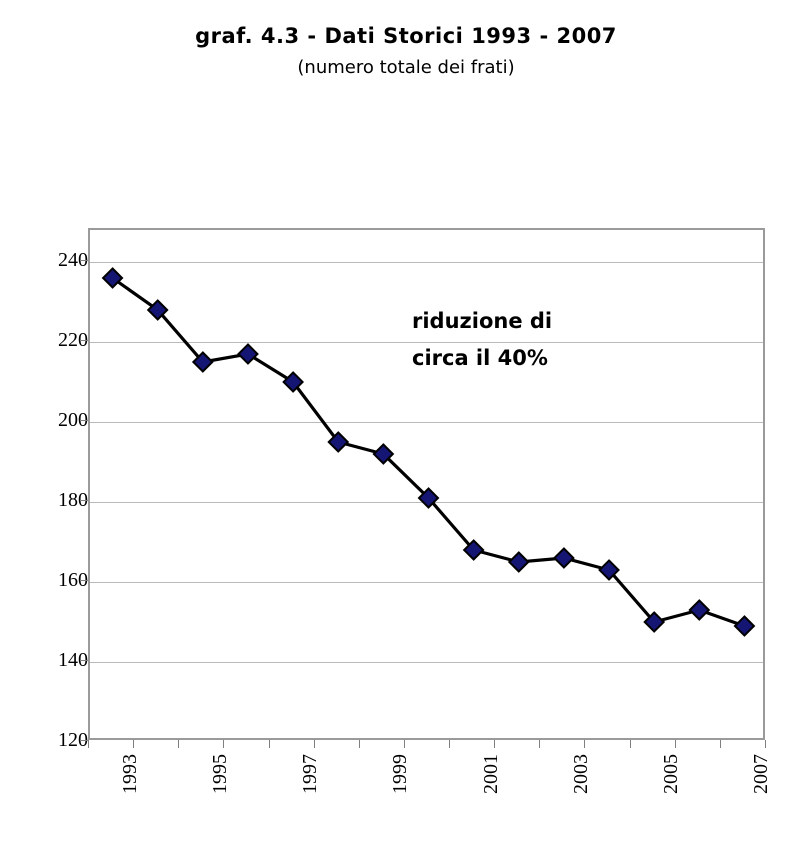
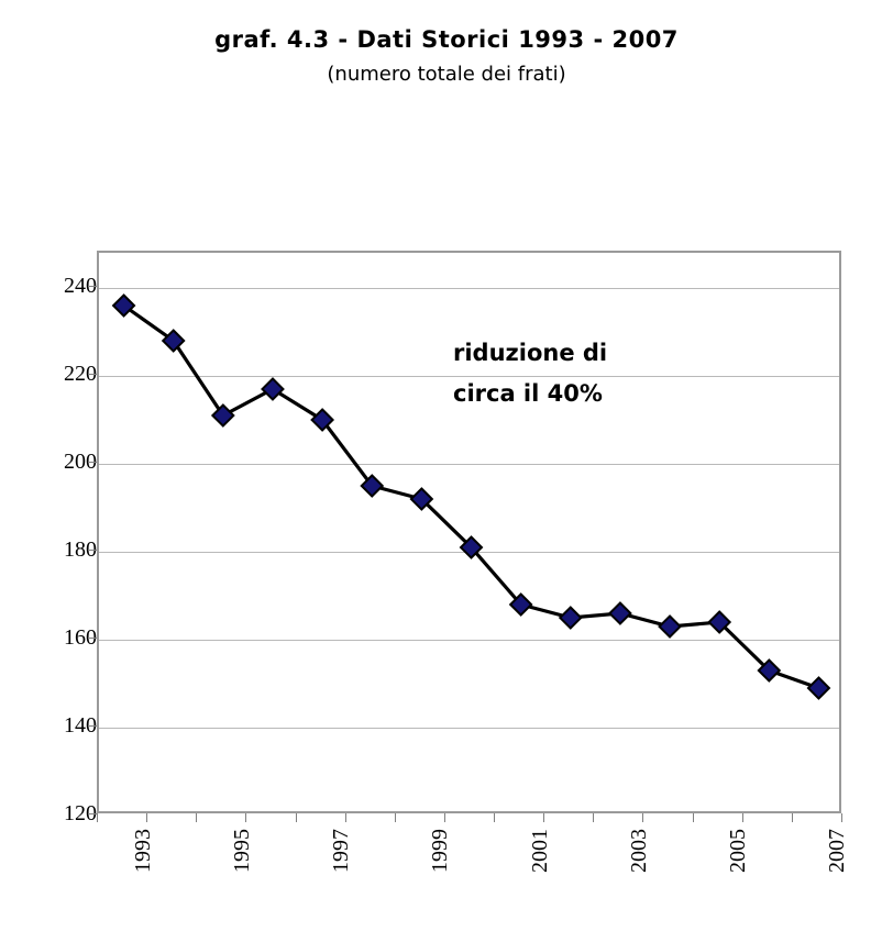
1995: 215 -> 211
2005: 150 -> 164
